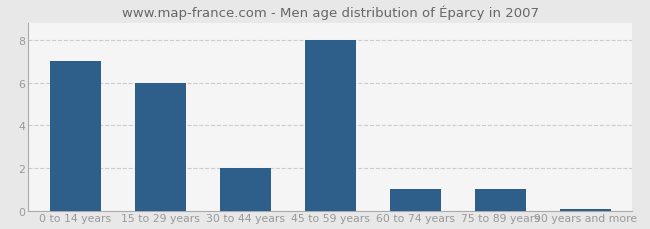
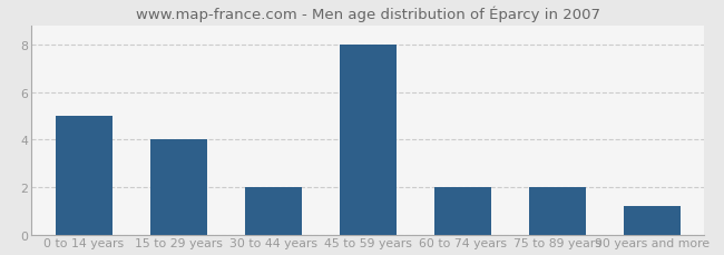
0 to 14 years: 7.00 -> 5.00
15 to 29 years: 6.00 -> 4.00
60 to 74 years: 1.00 -> 2.00
75 to 89 years: 1.00 -> 2.00
90 years and more: 0.07 -> 1.20
